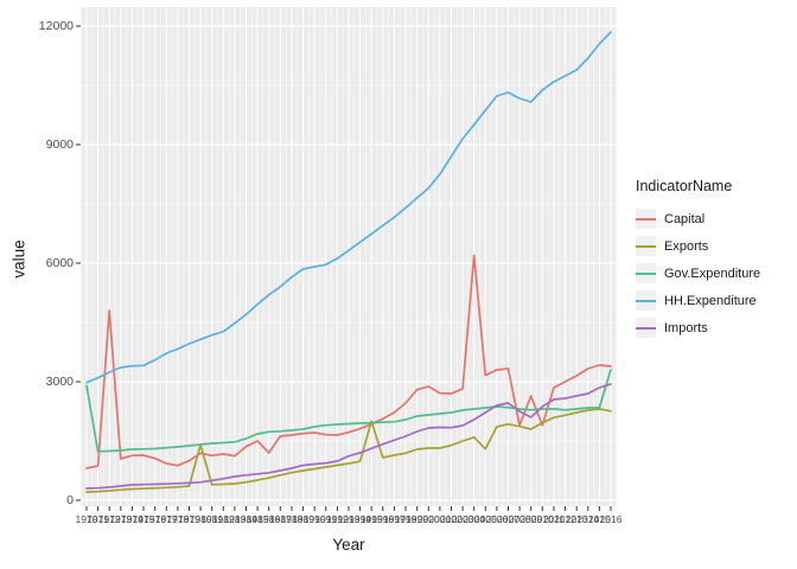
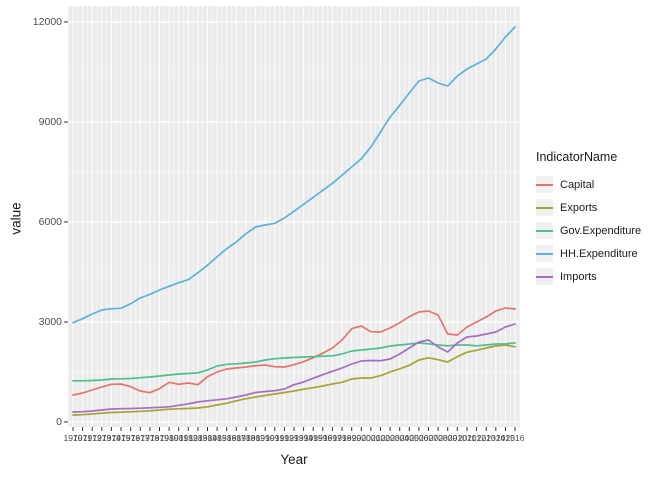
Gov.Expenditure/1970: 2900 -> 1200
Capital/1972: 4800 -> 1000
Exports/1980: 1400 -> 400
Capital/1986: 1200 -> 1600
Exports/1995: 2000 -> 1000
Capital/2004: 6200 -> 3000
Exports/2005: 1300 -> 1700
Capital/2008: 1900 -> 3200
Capital/2010: 1900 -> 2600
Gov.Expenditure/2016: 3300 -> 2400
